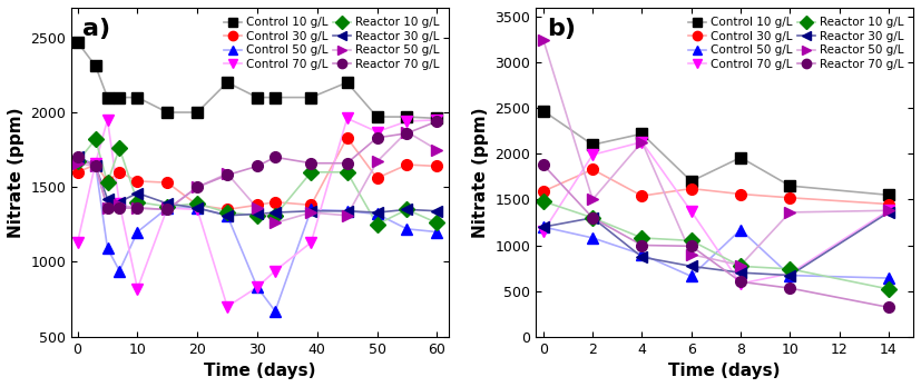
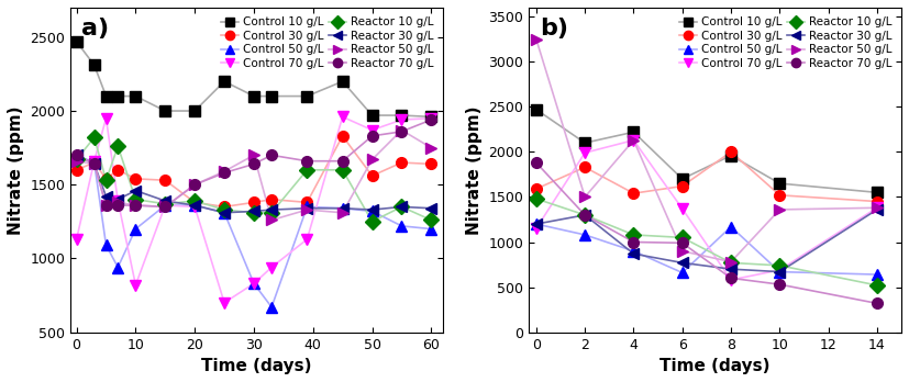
Reactor 50 g/L/30: 1360 -> 1700
Control 30 g/L/8: 1560 -> 2000
